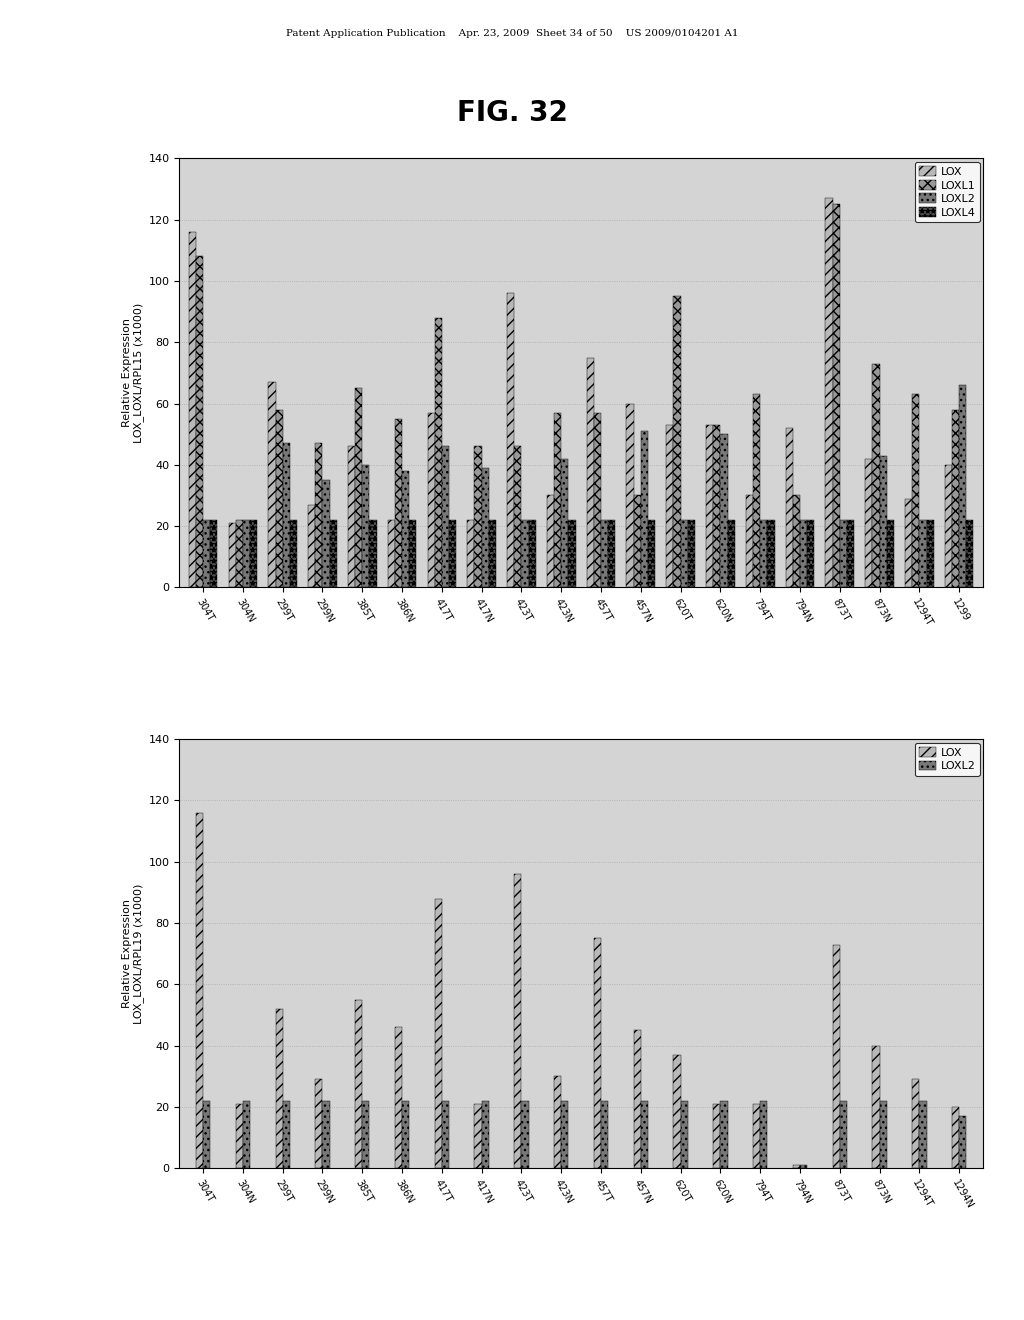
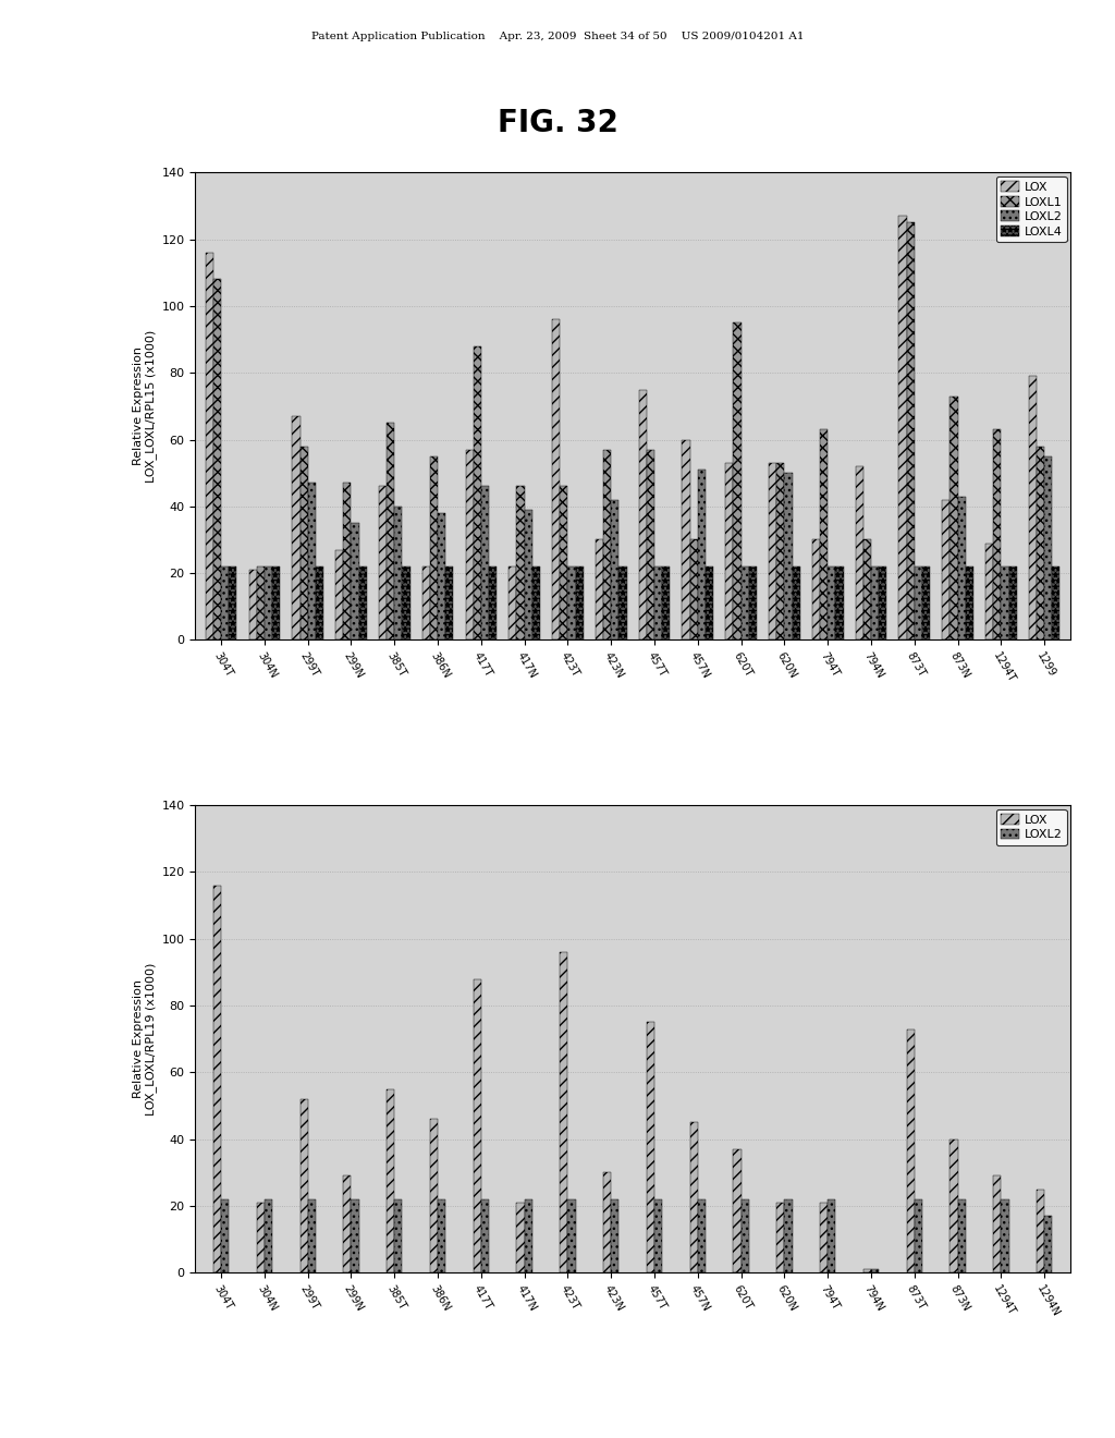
LOX/1299: 40 -> 79
LOXL2/1299: 66 -> 55
LOX/1294N: 20 -> 25
